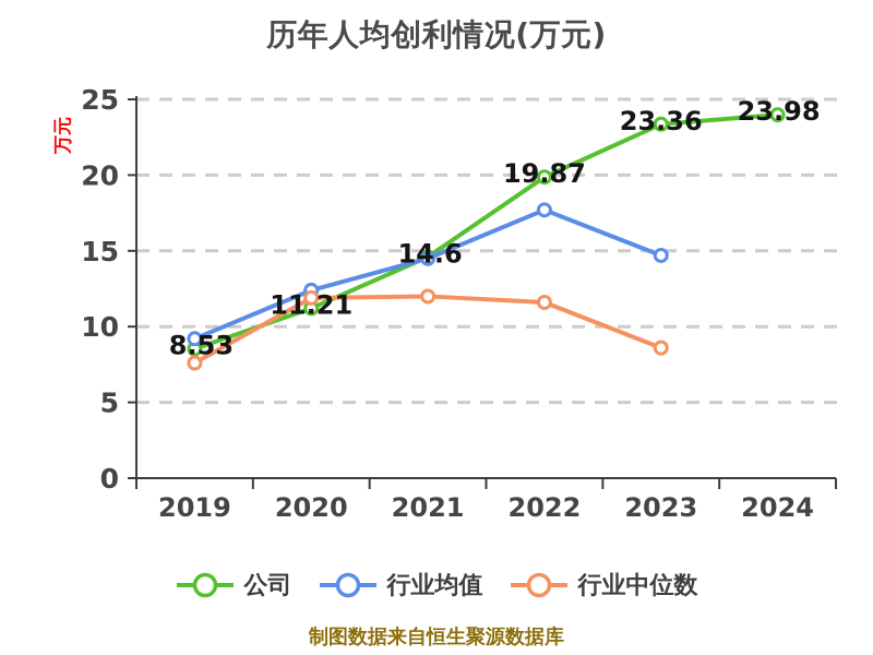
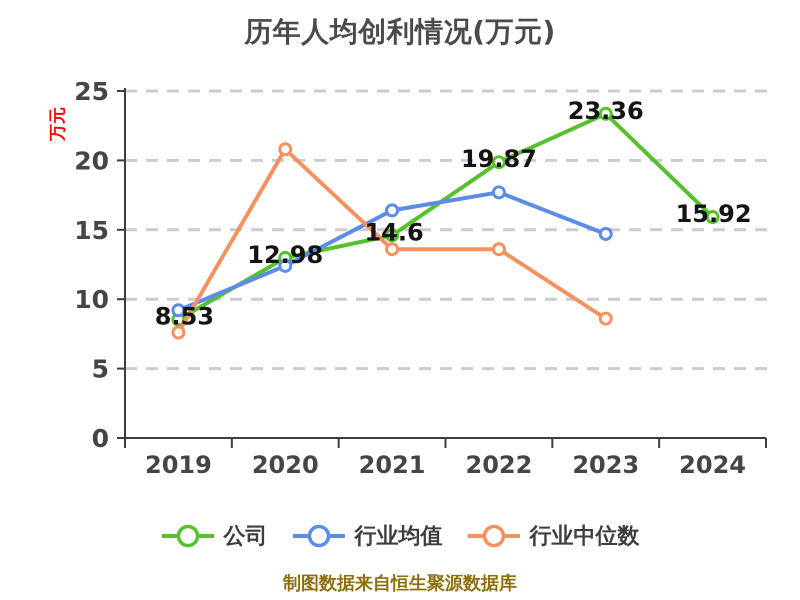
公司/2020: 11.21 -> 12.98
行业中位数/2020: 11.9 -> 20.8
行业均值/2021: 14.5 -> 16.4
行业中位数/2021: 12.0 -> 13.6
行业中位数/2022: 11.6 -> 13.6
公司/2024: 23.98 -> 15.92
